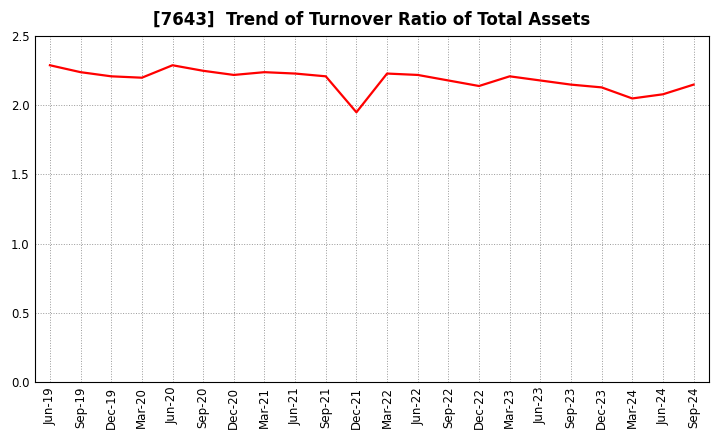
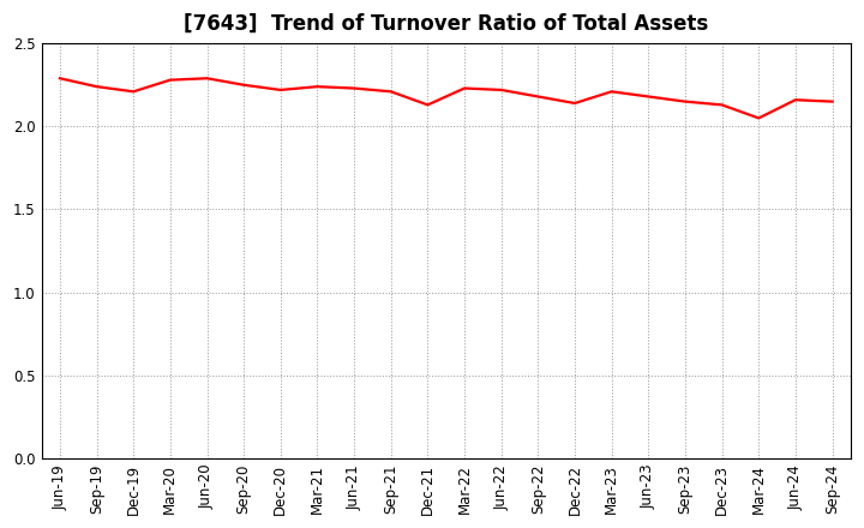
Mar-20: 2.20 -> 2.28
Dec-21: 1.95 -> 2.13
Jun-24: 2.08 -> 2.16
